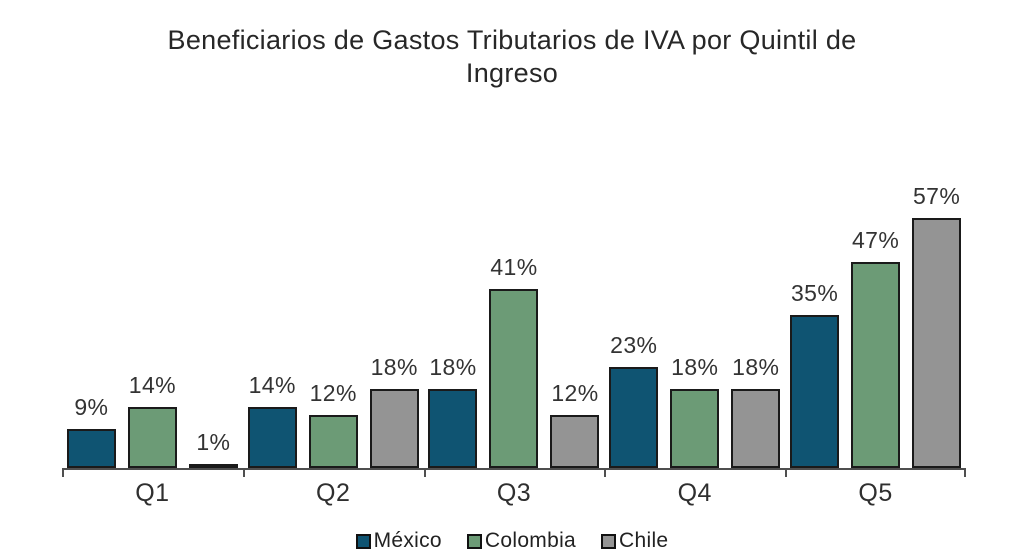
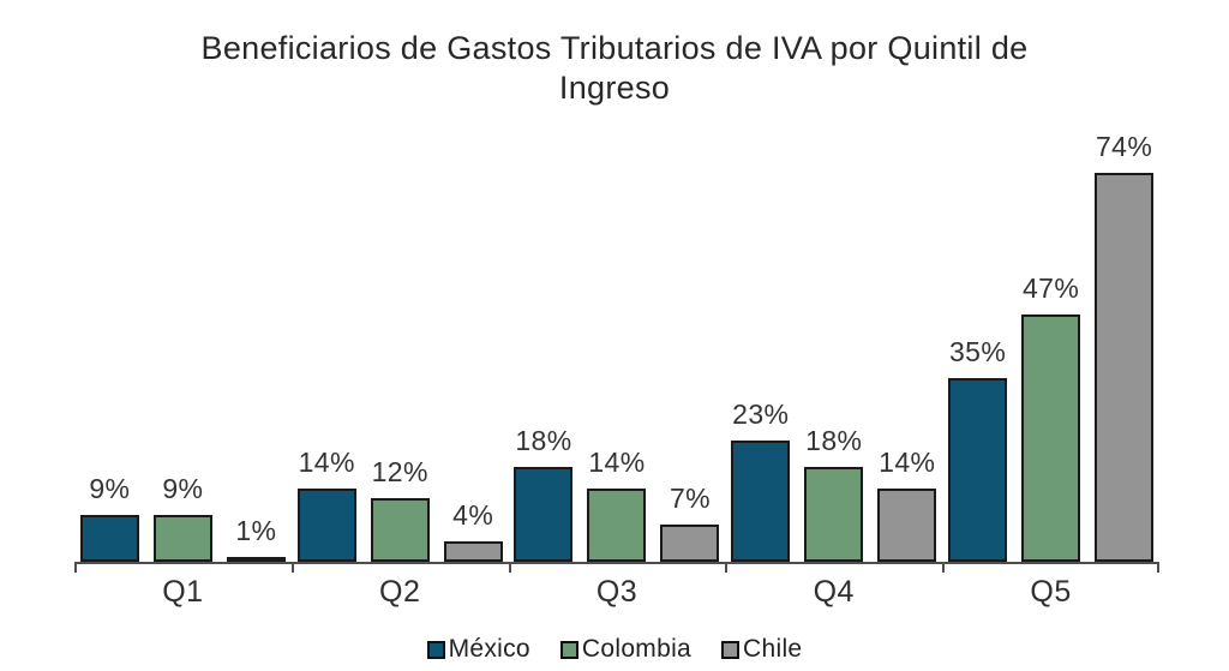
Colombia/Q1: 14% -> 9%
Chile/Q2: 18% -> 4%
Colombia/Q3: 41% -> 14%
Chile/Q3: 12% -> 7%
Chile/Q4: 18% -> 14%
Chile/Q5: 57% -> 74%
